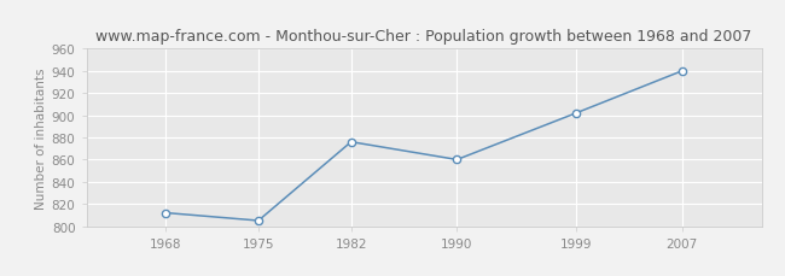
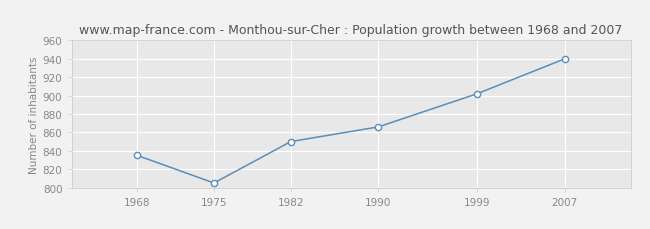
1968: 812 -> 835
1982: 876 -> 850
1990: 860 -> 866
